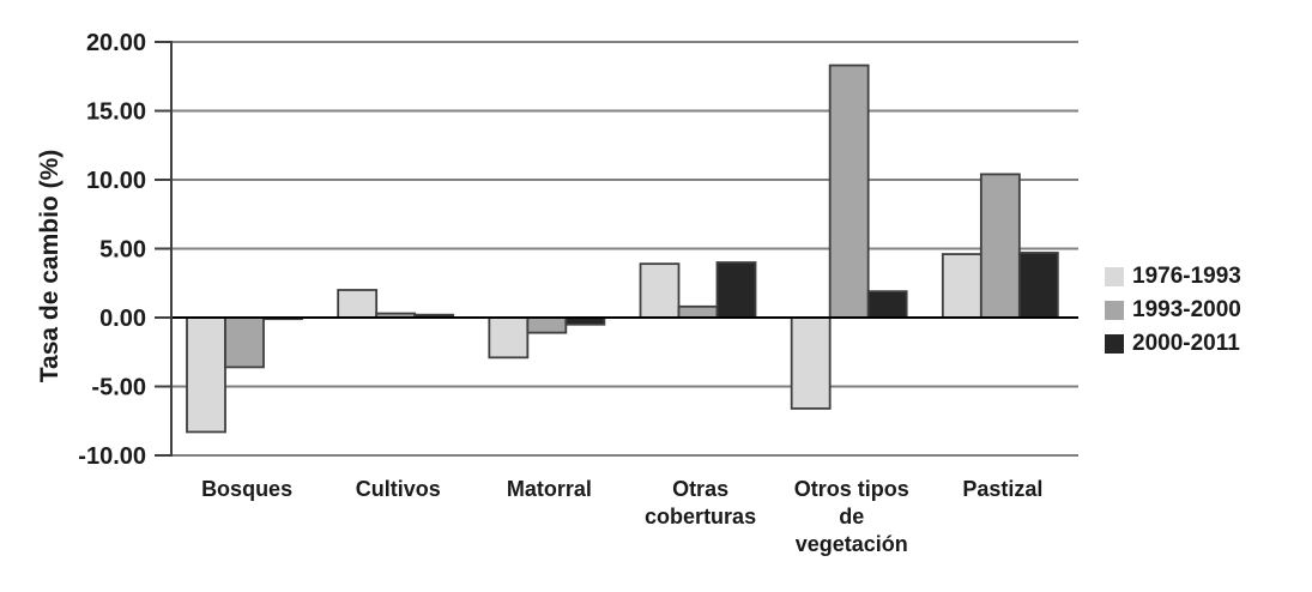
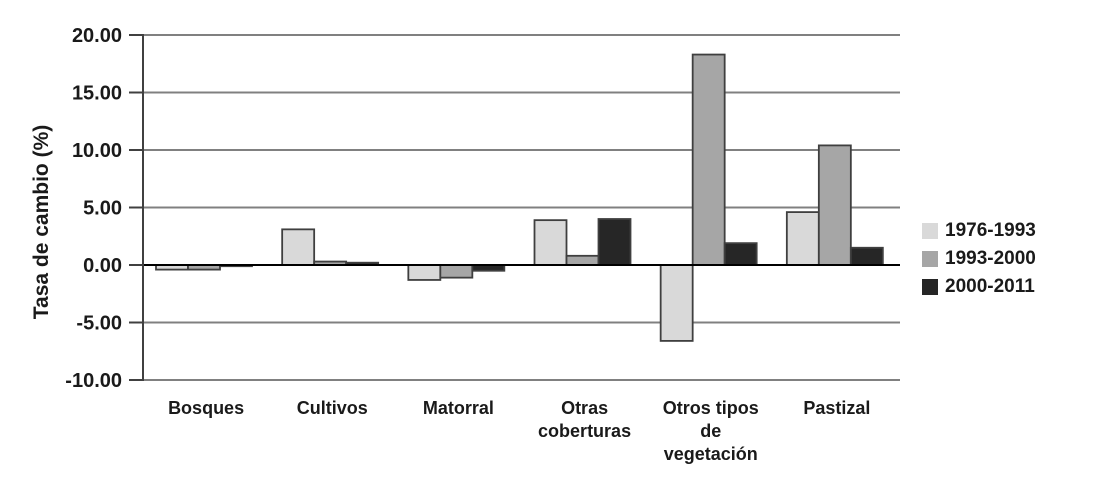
1976-1993/Bosques: -8.3 -> -0.4
1993-2000/Bosques: -3.6 -> -0.4
1976-1993/Cultivos: 2.0 -> 3.1
1976-1993/Matorral: -2.9 -> -1.3
2000-2011/Pastizal: 4.7 -> 1.5
